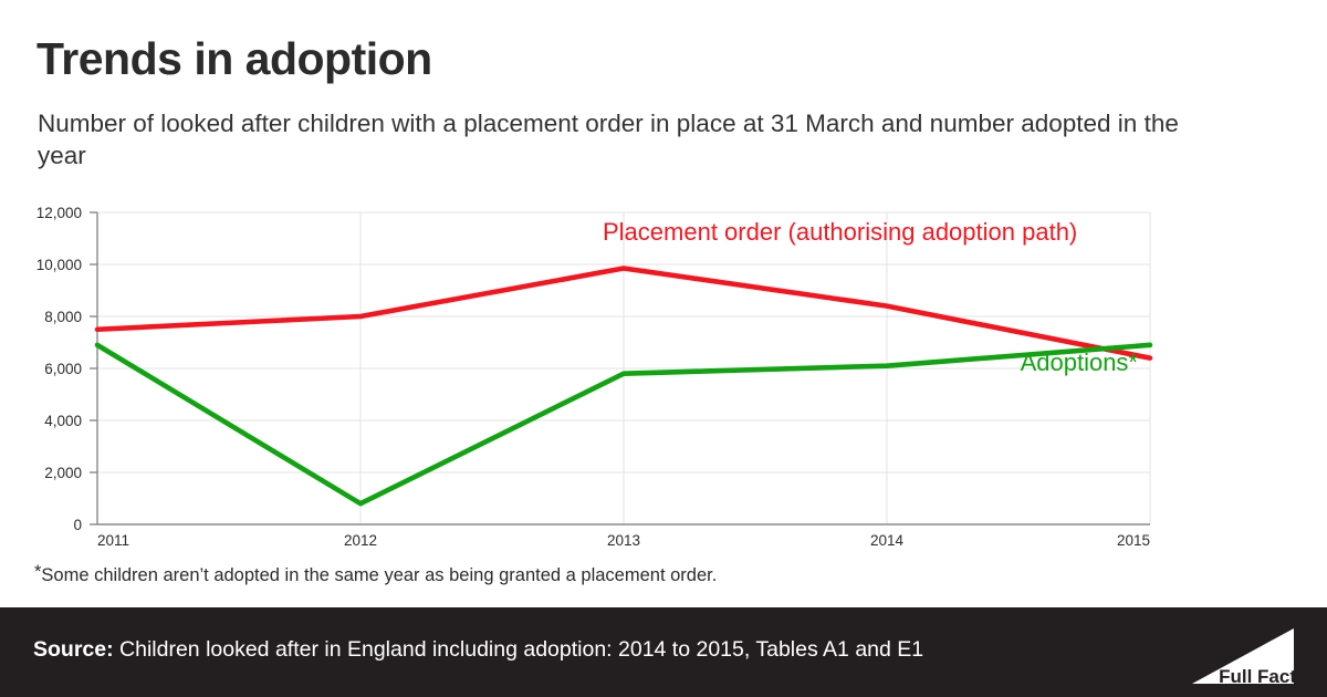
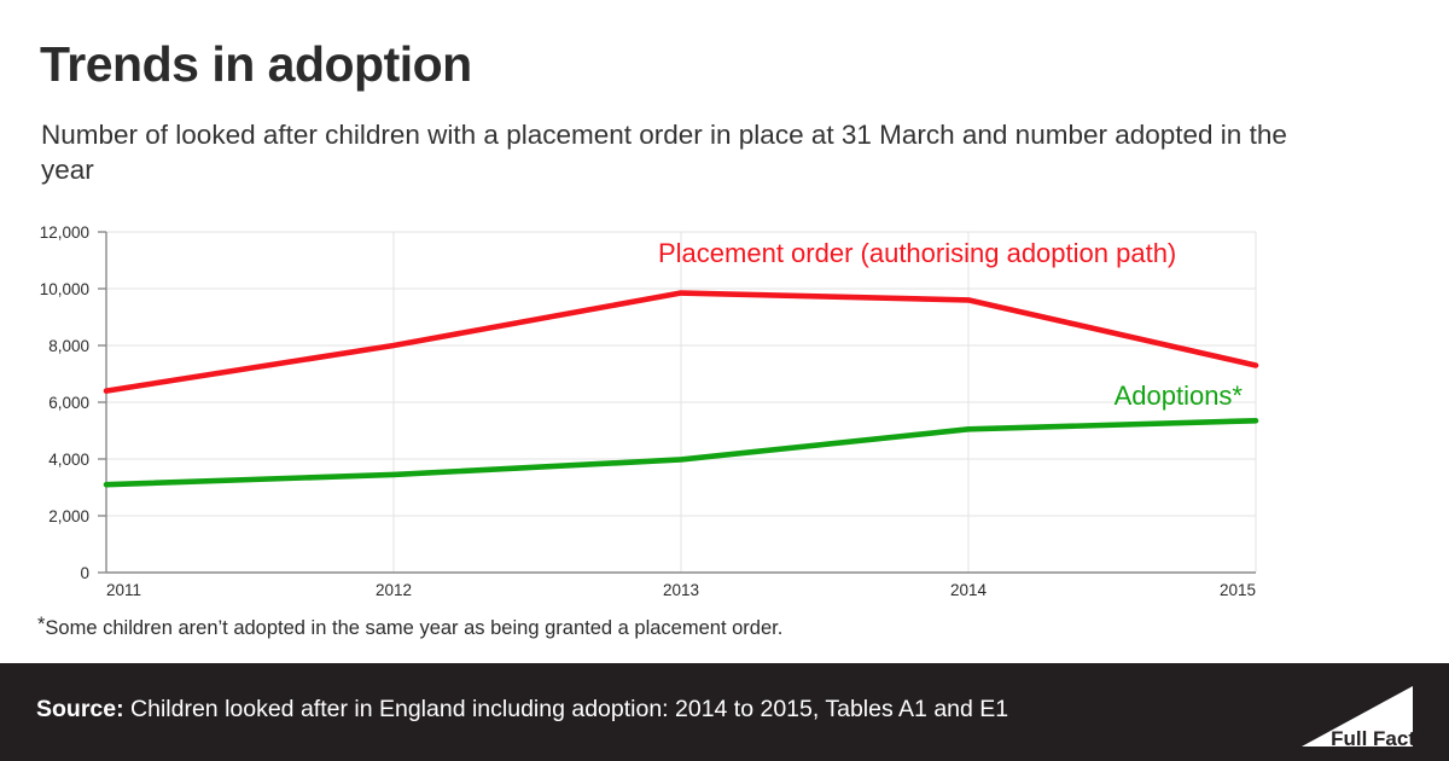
Placement order (authorising adoption path)/2011: 7500 -> 6400
Adoptions*/2011: 6900 -> 3100
Adoptions*/2012: 800 -> 3400
Adoptions*/2013: 5800 -> 4000
Placement order (authorising adoption path)/2014: 8400 -> 9600
Adoptions*/2014: 6100 -> 5000
Placement order (authorising adoption path)/2015: 6400 -> 7300
Adoptions*/2015: 6900 -> 5400
